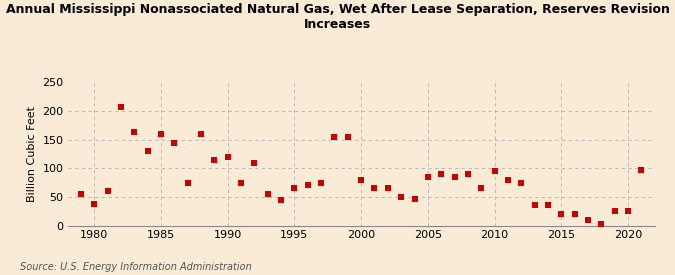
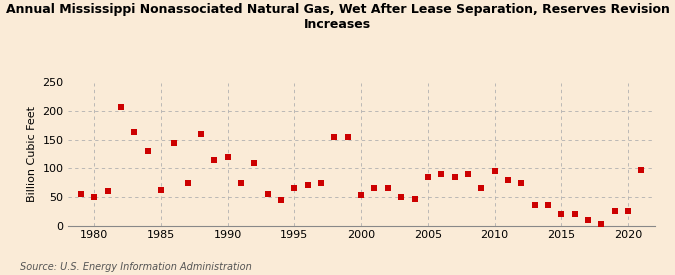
1980: 38 -> 50
1985: 160 -> 62
2000: 80 -> 54
